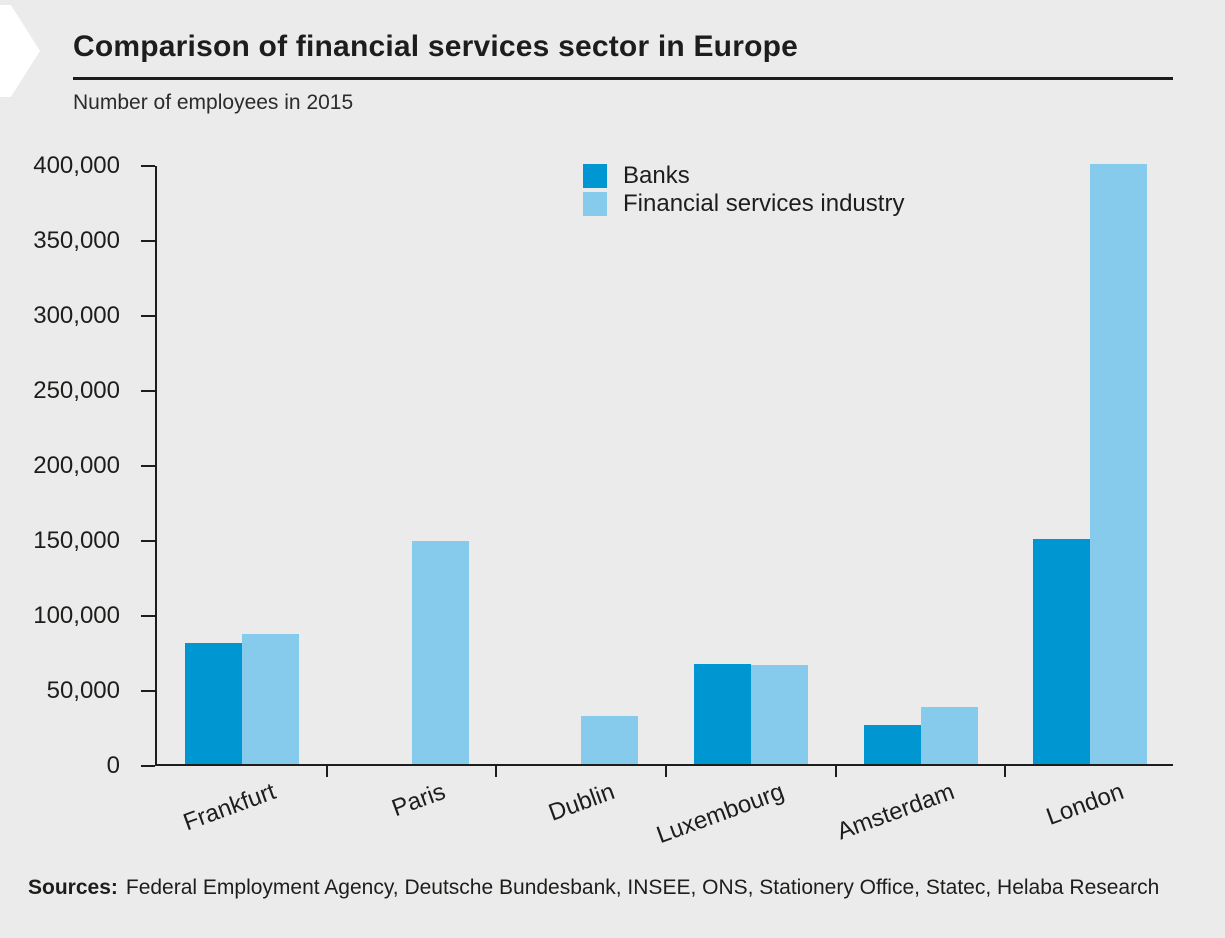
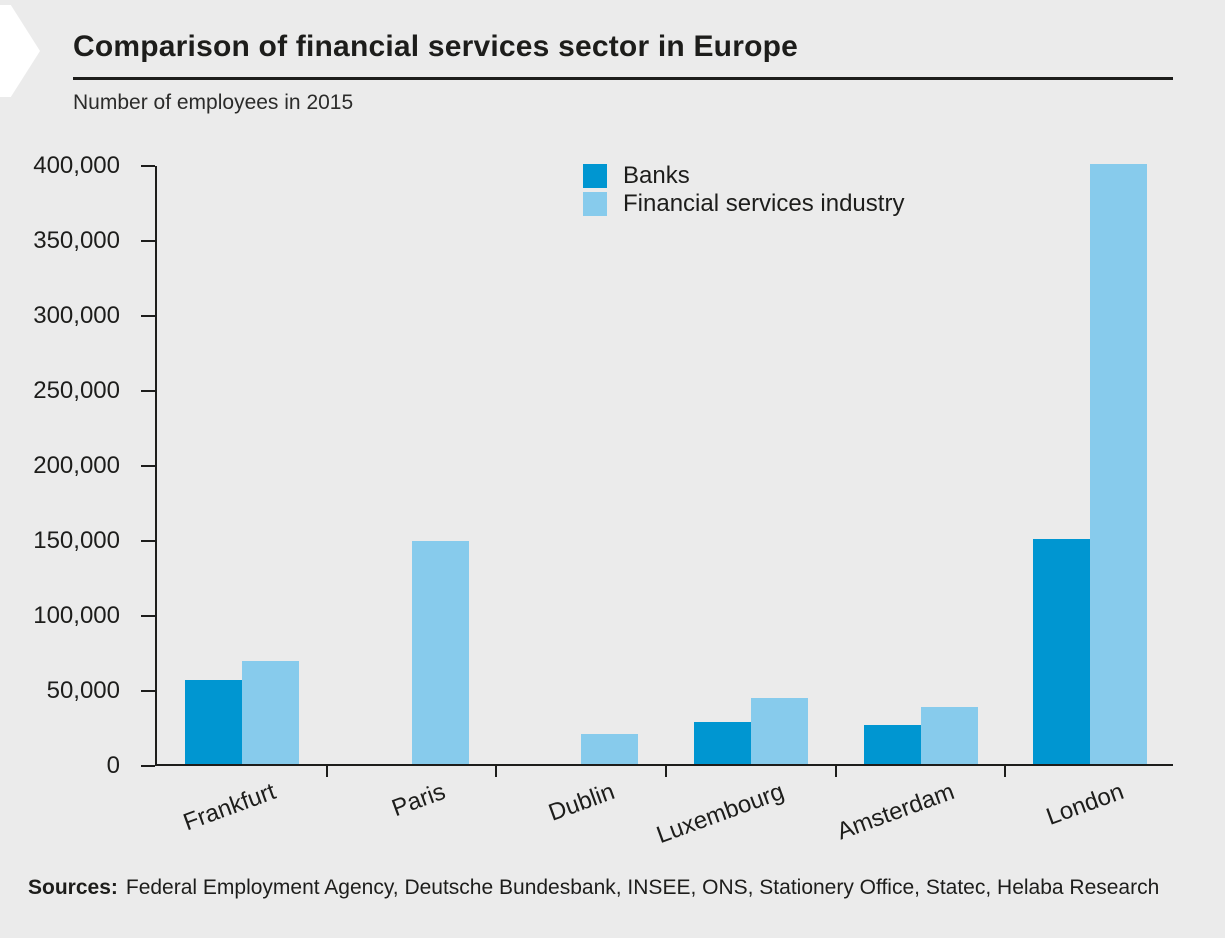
Banks/Frankfurt: 81000 -> 56000
Financial services industry/Frankfurt: 87000 -> 69000
Financial services industry/Dublin: 32000 -> 20000
Banks/Luxembourg: 67000 -> 28000
Financial services industry/Luxembourg: 66000 -> 44000
